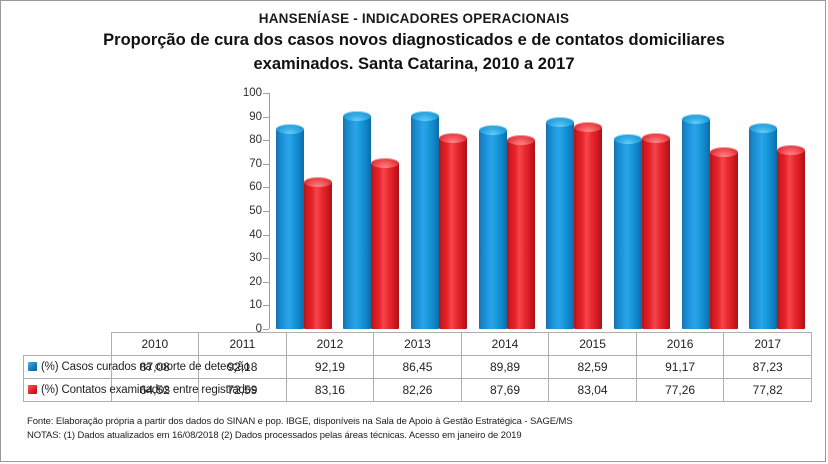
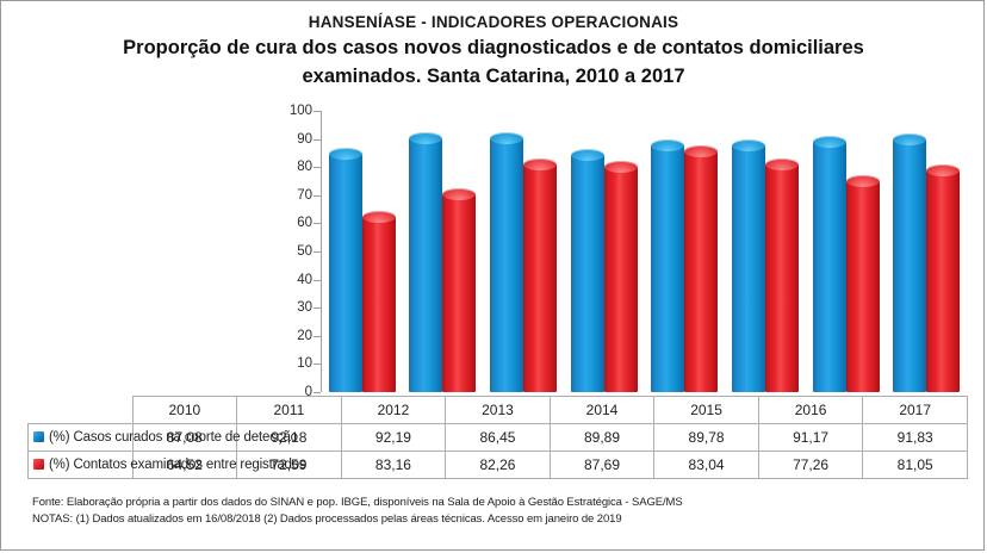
(%) Casos curados na coorte de detecção/2015: 82,59 -> 89,78
(%) Casos curados na coorte de detecção/2017: 87,23 -> 91,83
(%) Contatos examinados entre registrados/2017: 77,82 -> 81,05
